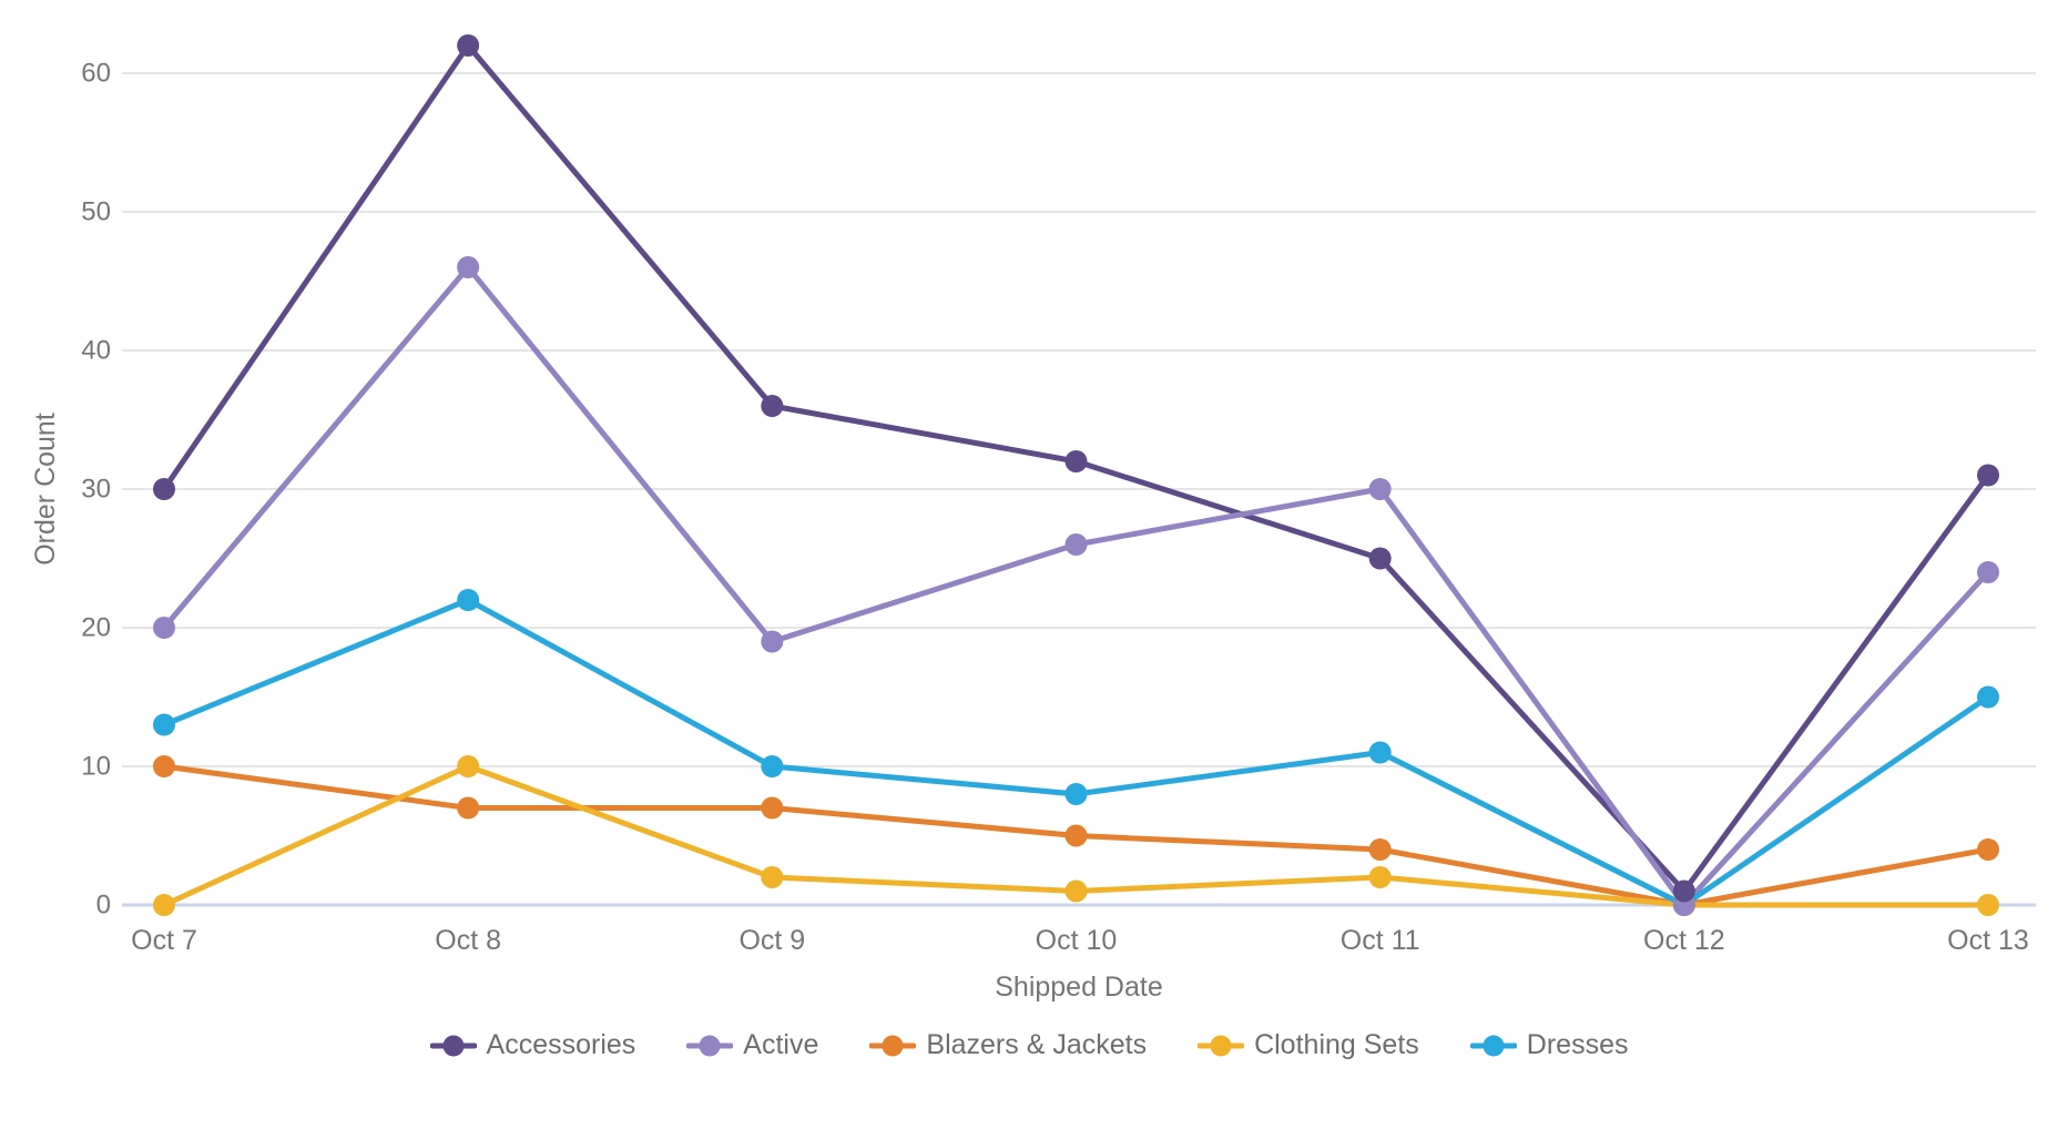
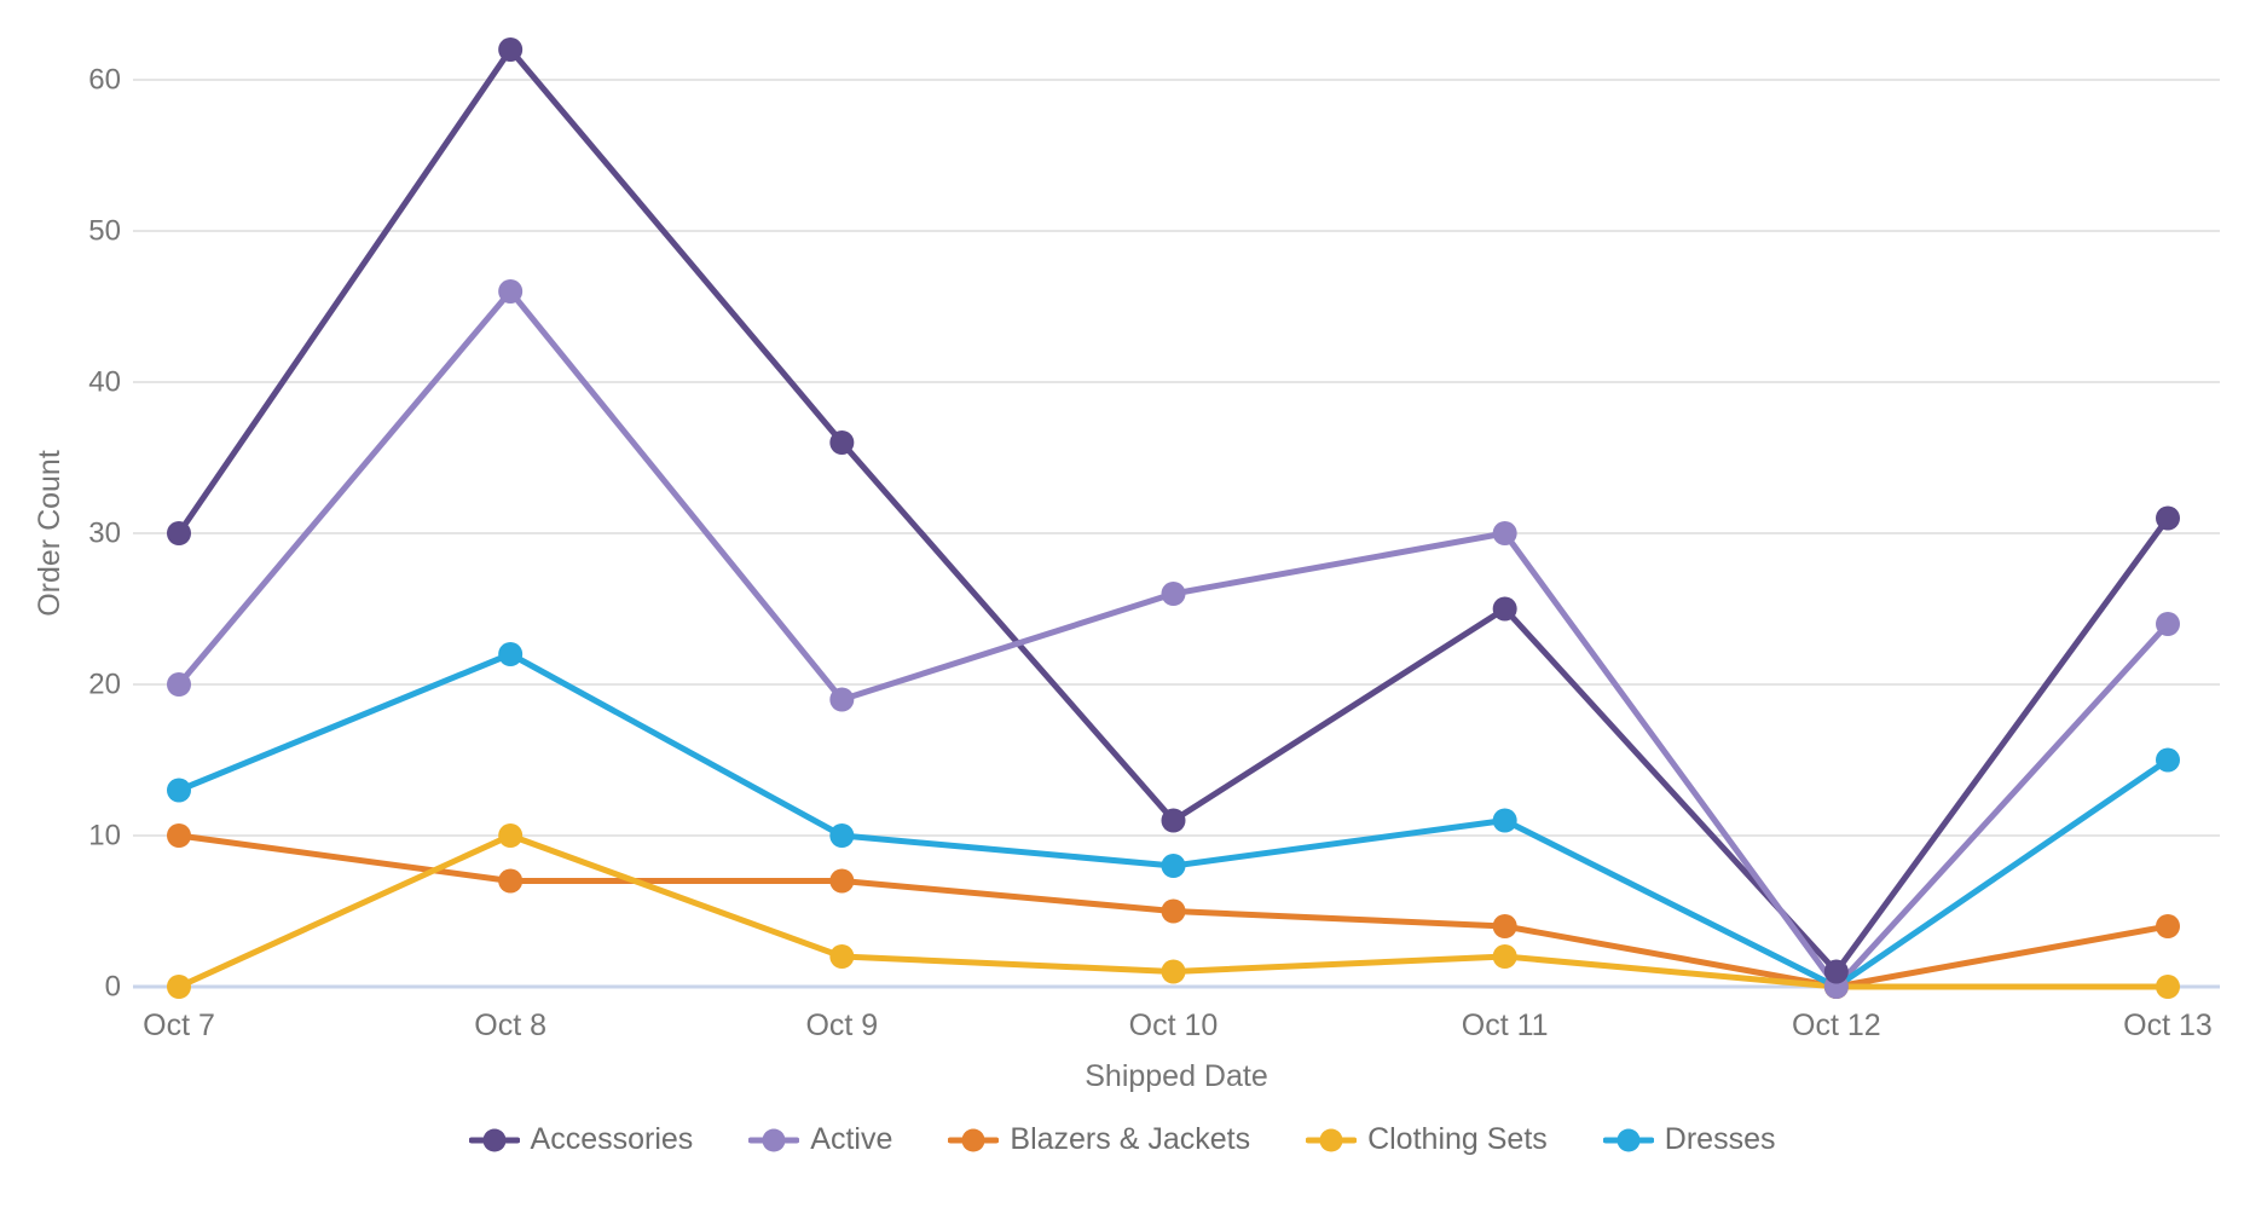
Accessories/Oct 10: 32 -> 11
